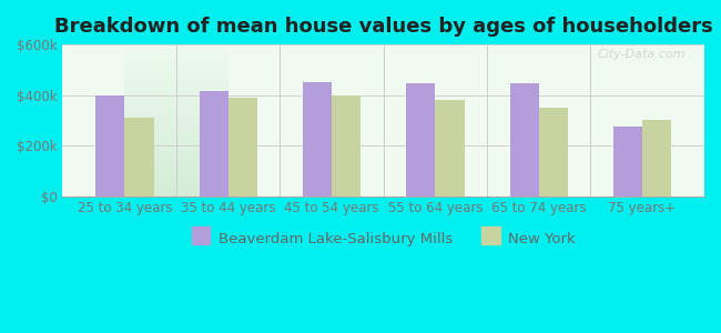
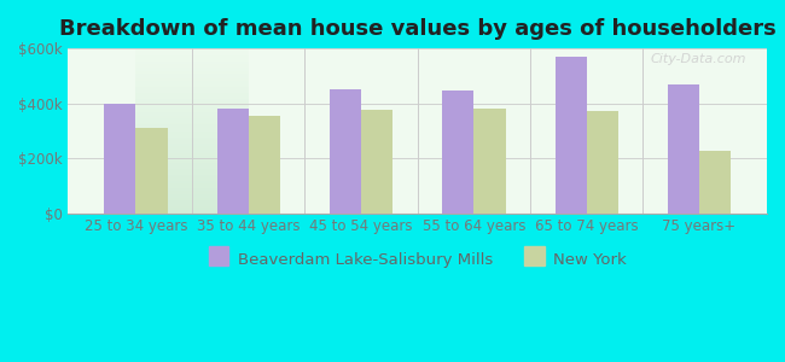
Beaverdam Lake-Salisbury Mills/35 to 44 years: $415k -> $380k
New York/35 to 44 years: $390k -> $355k
New York/45 to 54 years: $400k -> $375k
Beaverdam Lake-Salisbury Mills/65 to 74 years: $445k -> $570k
New York/65 to 74 years: $348k -> $370k
Beaverdam Lake-Salisbury Mills/75 years+: $275k -> $470k
New York/75 years+: $300k -> $225k
